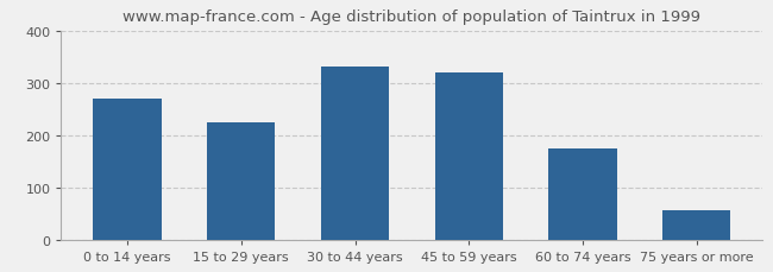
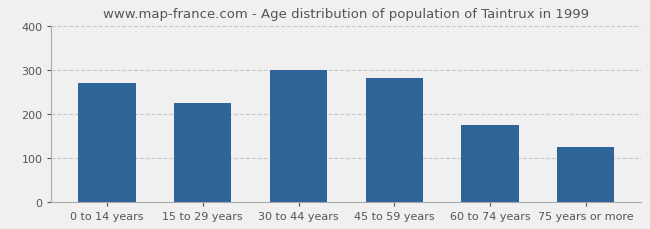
30 to 44 years: 330 -> 300
45 to 59 years: 320 -> 280
75 years or more: 57 -> 125
